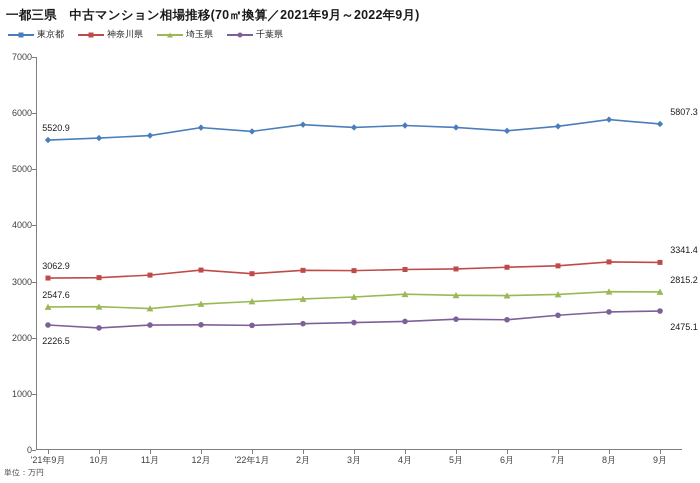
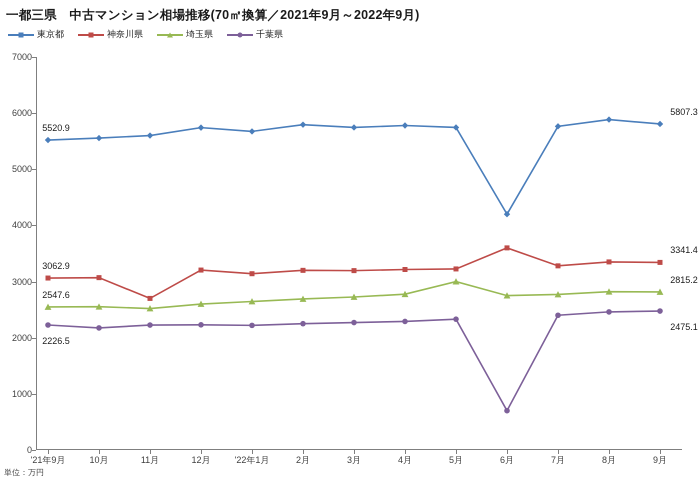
神奈川県/11月: 3100 -> 2700
埼玉県/5月: 2800 -> 3000
東京都/6月: 5700 -> 4200
神奈川県/6月: 3300 -> 3600
千葉県/6月: 2300 -> 700
